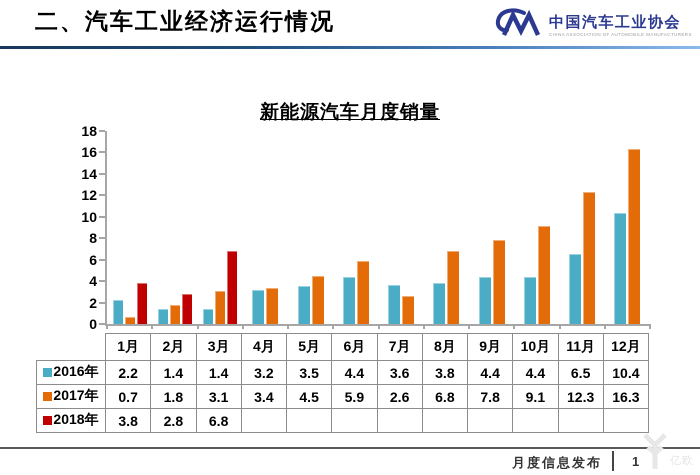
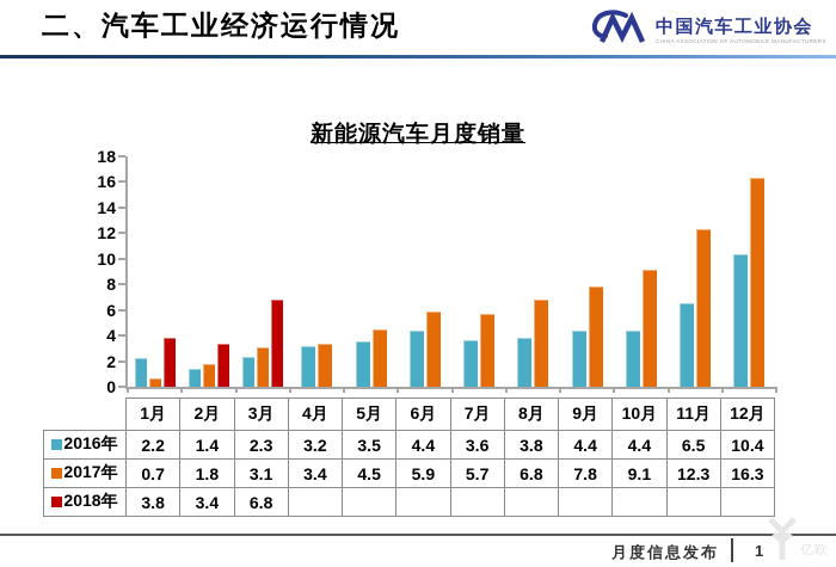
2018年/2月: 2.8 -> 3.4
2016年/3月: 1.4 -> 2.3
2017年/7月: 2.6 -> 5.7
